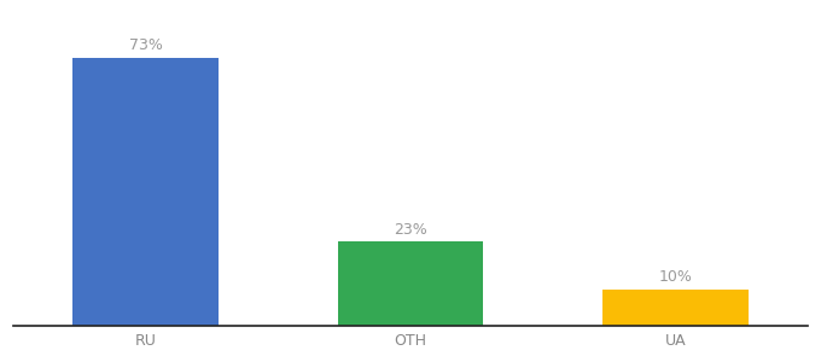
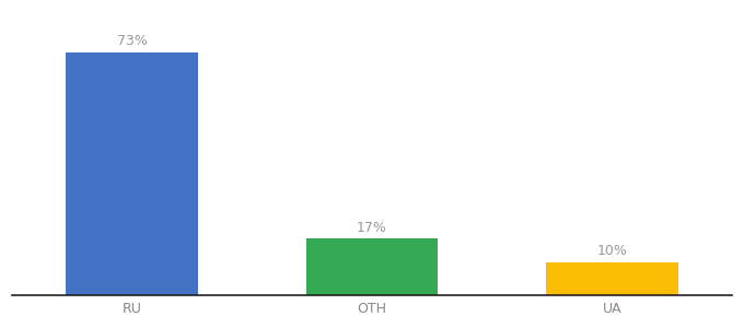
OTH: 23% -> 17%
